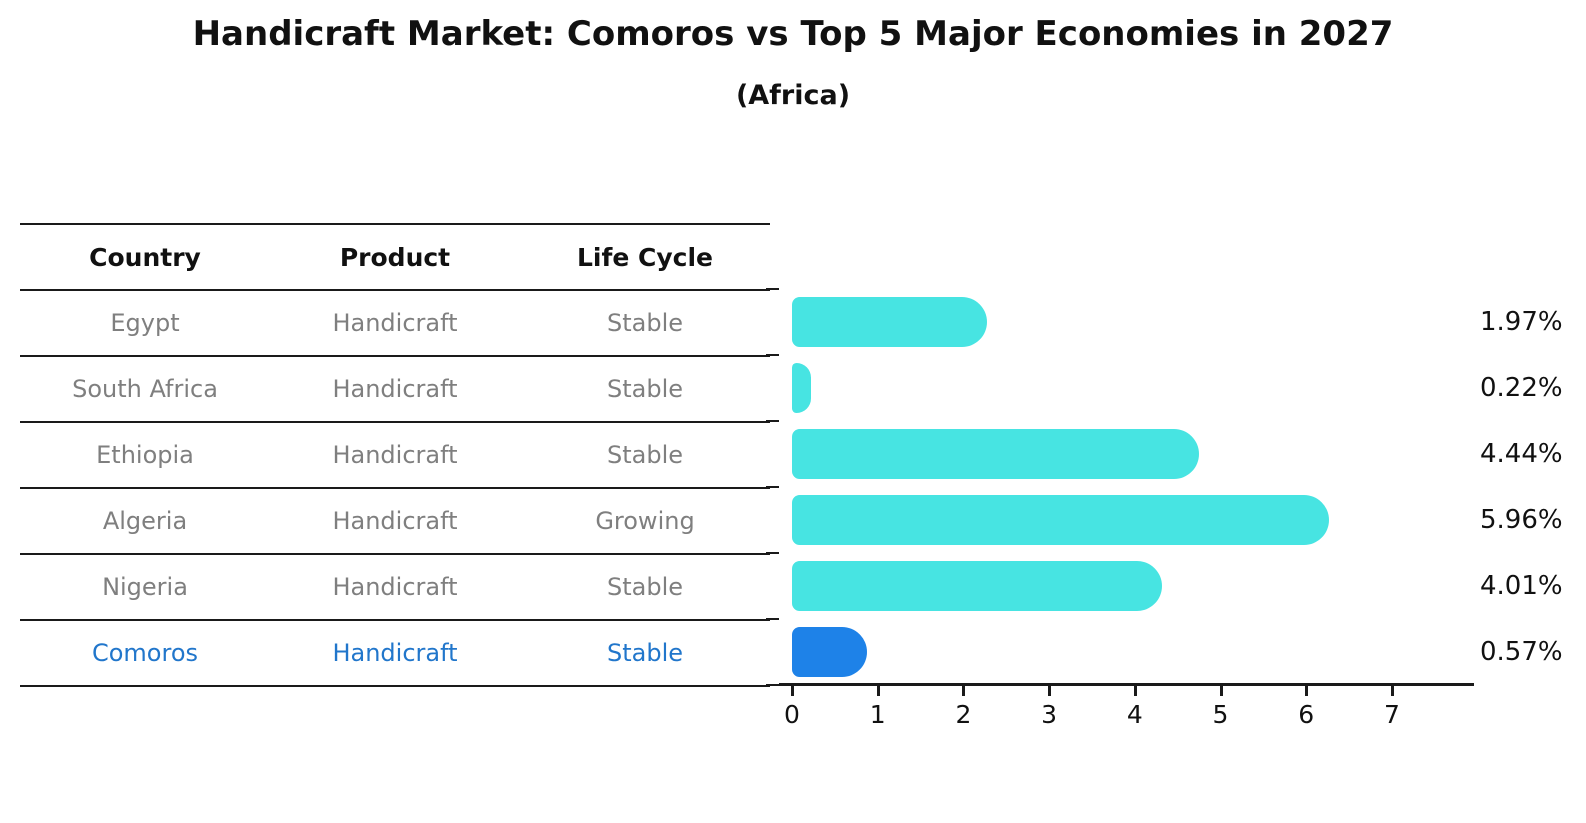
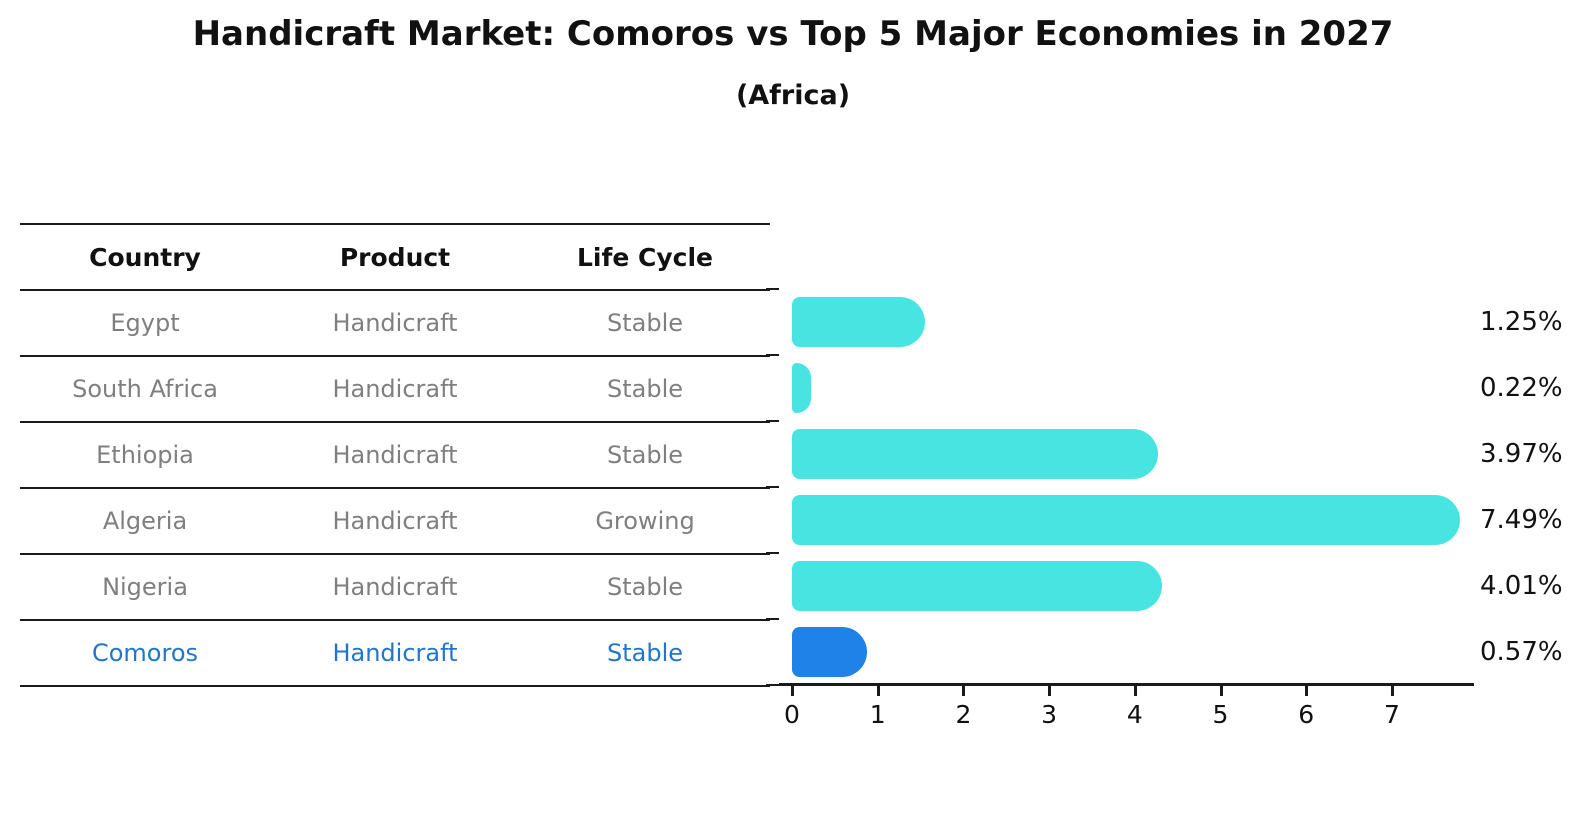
Egypt: 1.97% -> 1.25%
Ethiopia: 4.44% -> 3.97%
Algeria: 5.96% -> 7.49%
